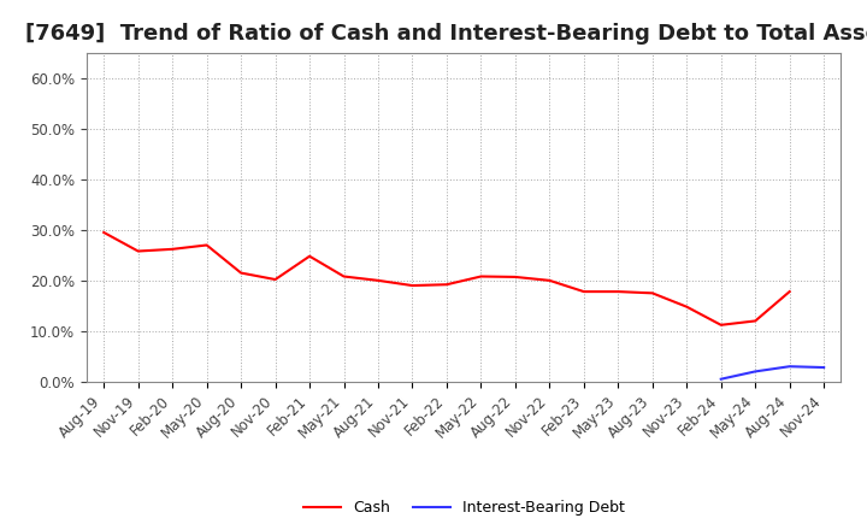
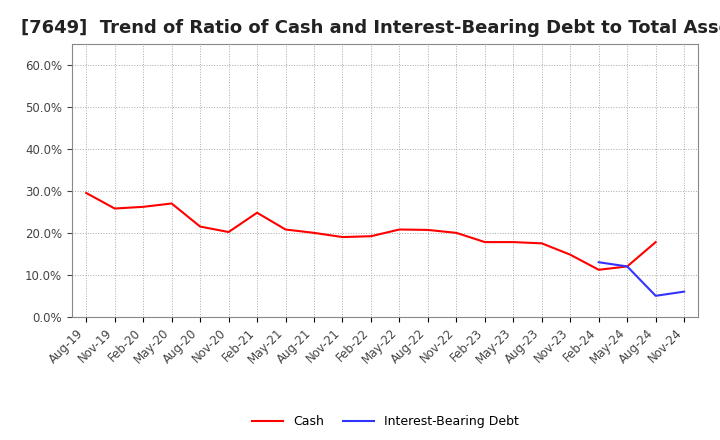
Interest-Bearing Debt/Feb-24: 0.5% -> 13.0%
Interest-Bearing Debt/May-24: 2.0% -> 12.0%
Interest-Bearing Debt/Aug-24: 3.0% -> 5.0%
Interest-Bearing Debt/Nov-24: 2.8% -> 6.0%
